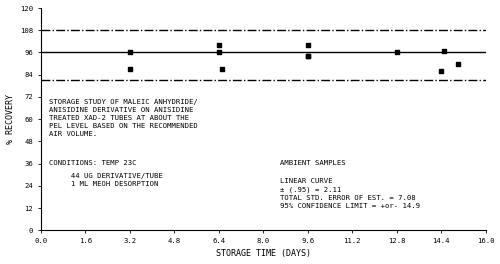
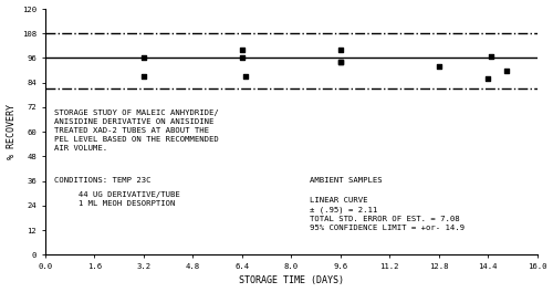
12.8: 96 -> 92
